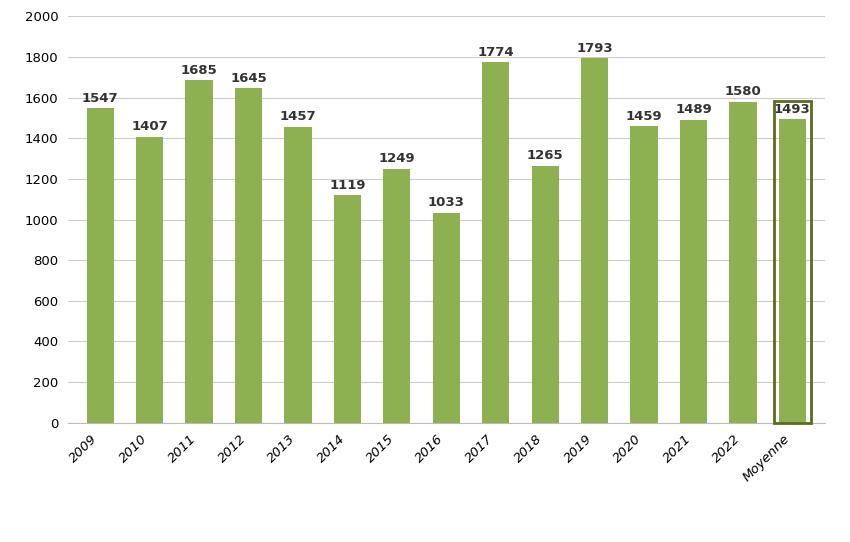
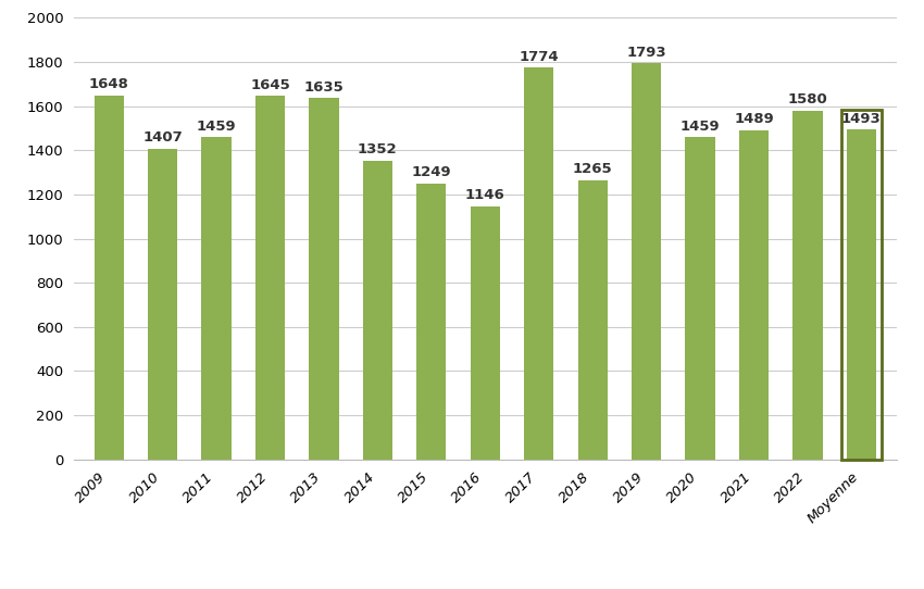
2009: 1547 -> 1648
2011: 1685 -> 1459
2013: 1457 -> 1635
2014: 1119 -> 1352
2016: 1033 -> 1146
